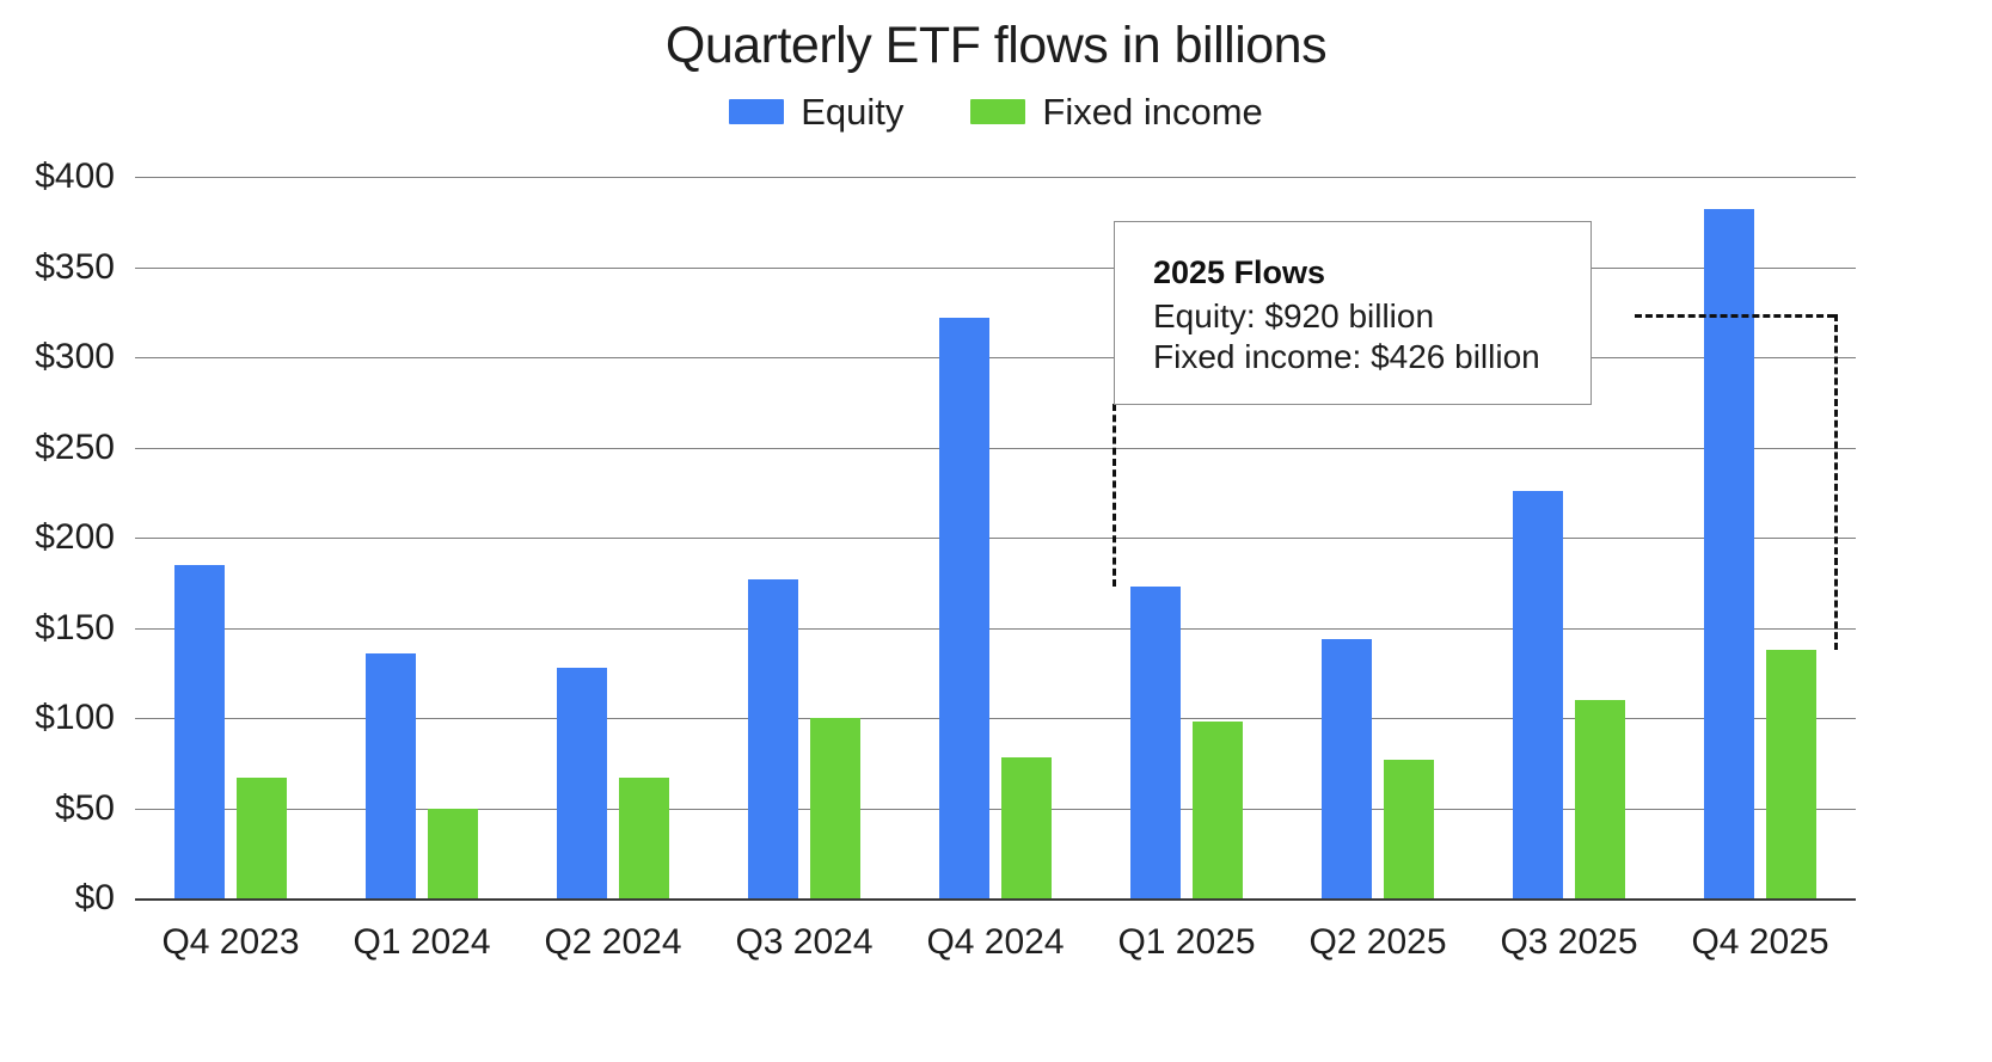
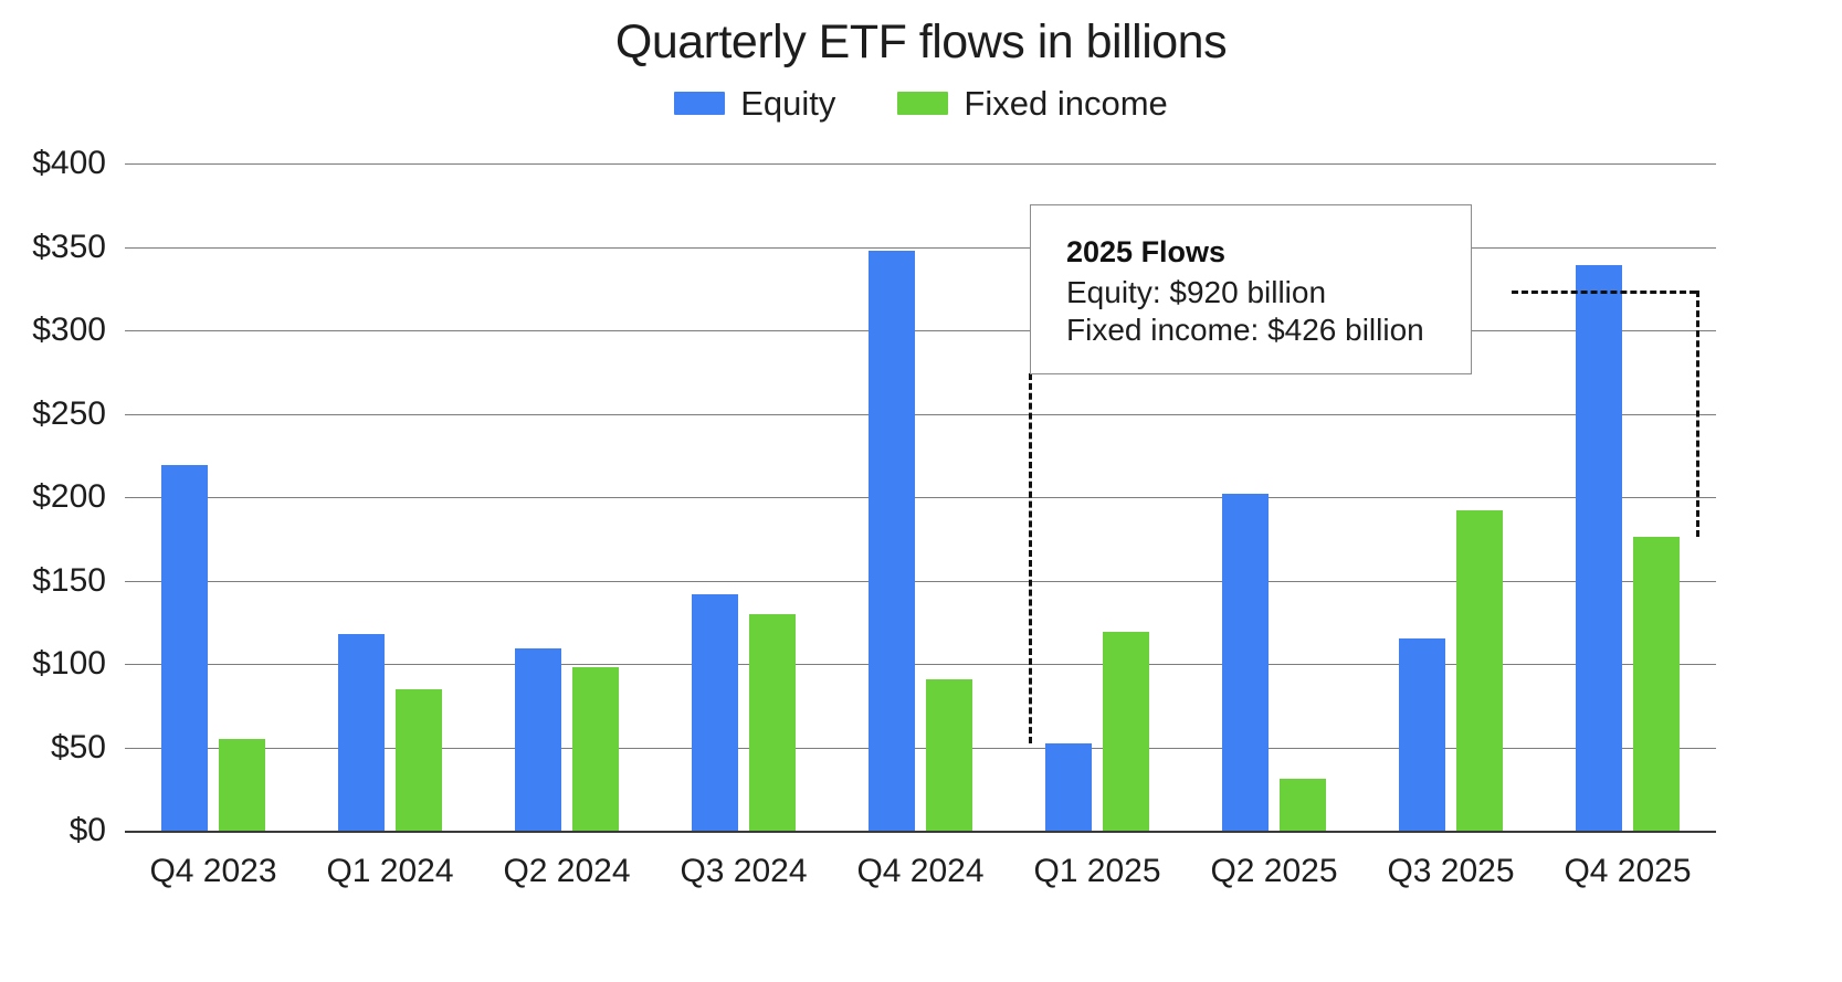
Equity/Q4 2023: $185 -> $219
Fixed income/Q4 2023: $67 -> $55
Equity/Q1 2024: $136 -> $118
Fixed income/Q1 2024: $50 -> $85
Equity/Q2 2024: $128 -> $109
Fixed income/Q2 2024: $67 -> $98
Equity/Q3 2024: $177 -> $142
Fixed income/Q3 2024: $100 -> $130
Equity/Q4 2024: $322 -> $348
Fixed income/Q4 2024: $78 -> $91
Equity/Q1 2025: $173 -> $52
Fixed income/Q1 2025: $98 -> $119
Equity/Q2 2025: $144 -> $202
Fixed income/Q2 2025: $77 -> $31
Equity/Q3 2025: $226 -> $115
Fixed income/Q3 2025: $110 -> $192
Equity/Q4 2025: $382 -> $339
Fixed income/Q4 2025: $138 -> $176
